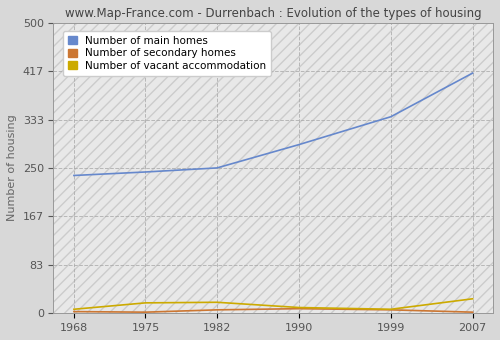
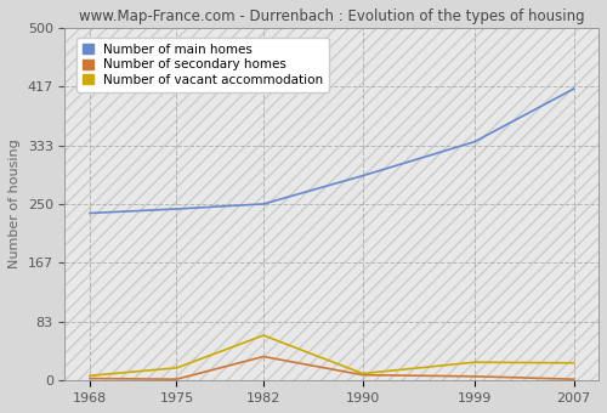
Number of secondary homes/1982: 6 -> 34
Number of vacant accommodation/1982: 19 -> 64
Number of vacant accommodation/1999: 7 -> 26
